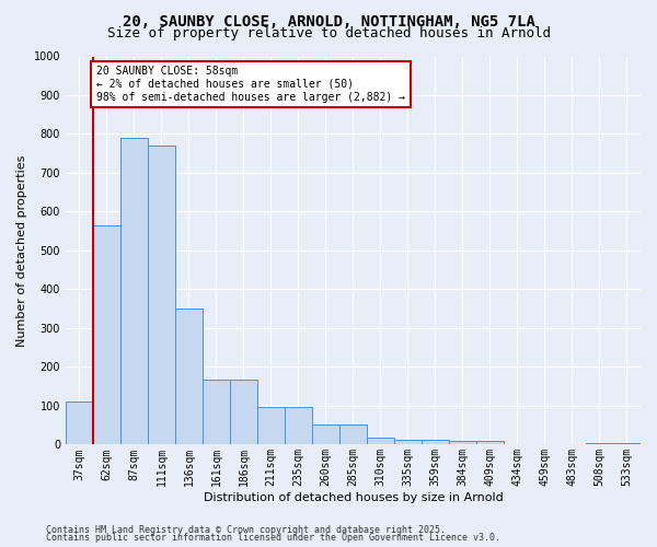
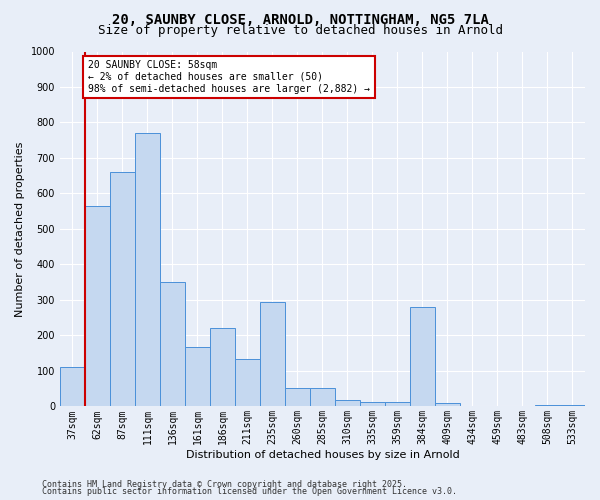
87sqm: 790 -> 660
186sqm: 168 -> 220
211sqm: 97 -> 135
235sqm: 97 -> 295
384sqm: 10 -> 280
